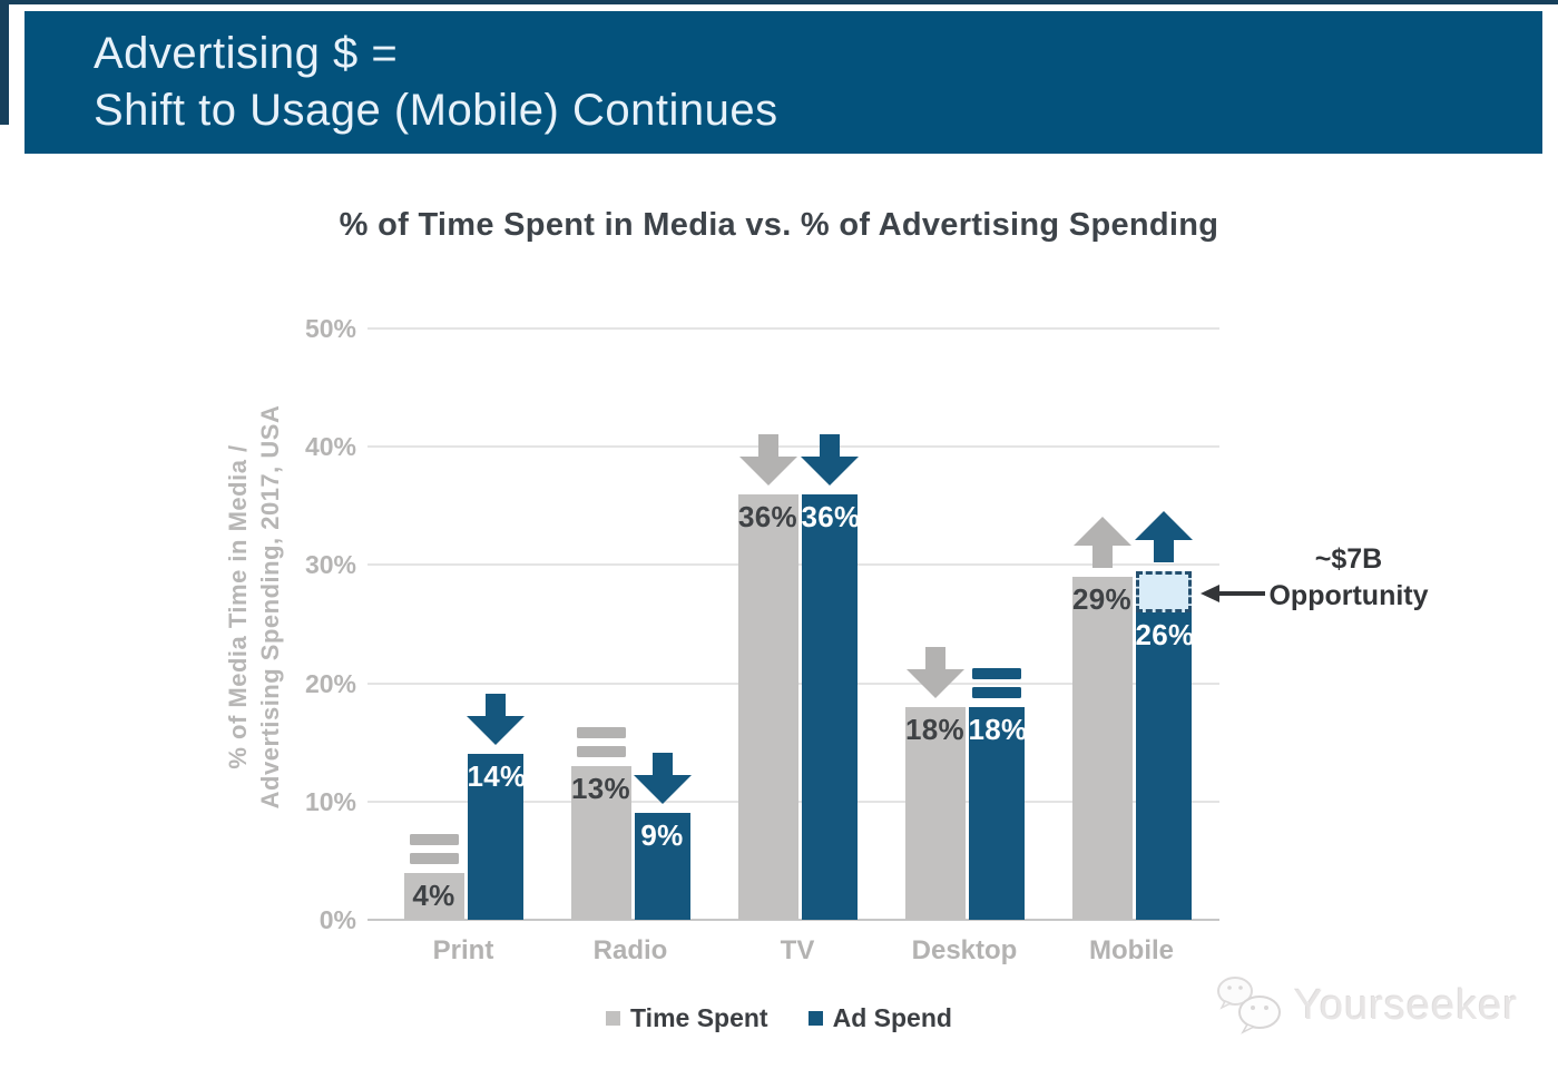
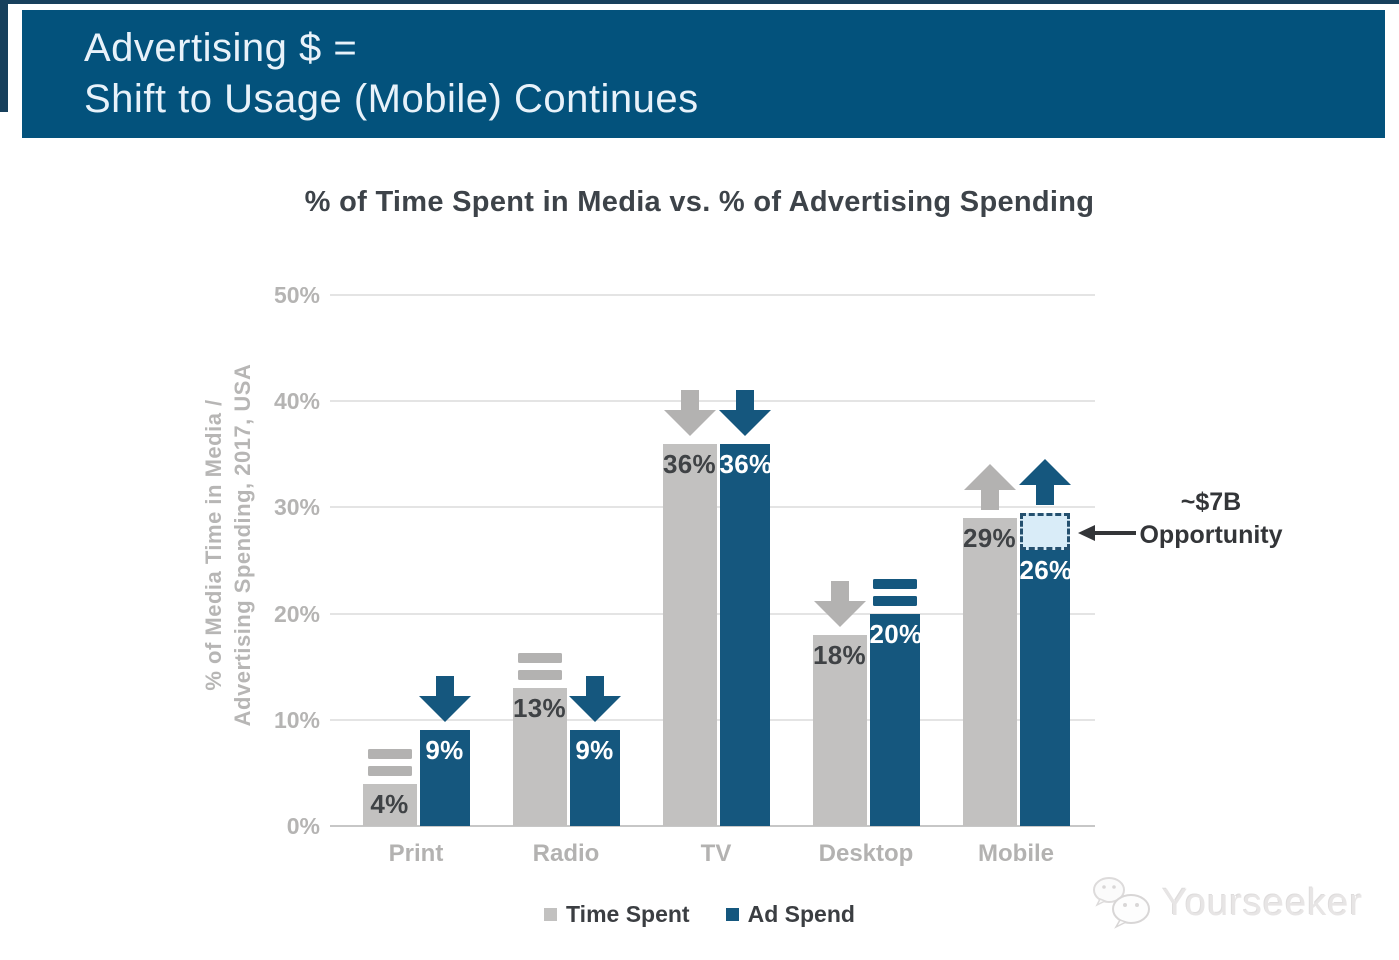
Ad Spend/Print: 14% -> 9%
Ad Spend/Desktop: 18% -> 20%
